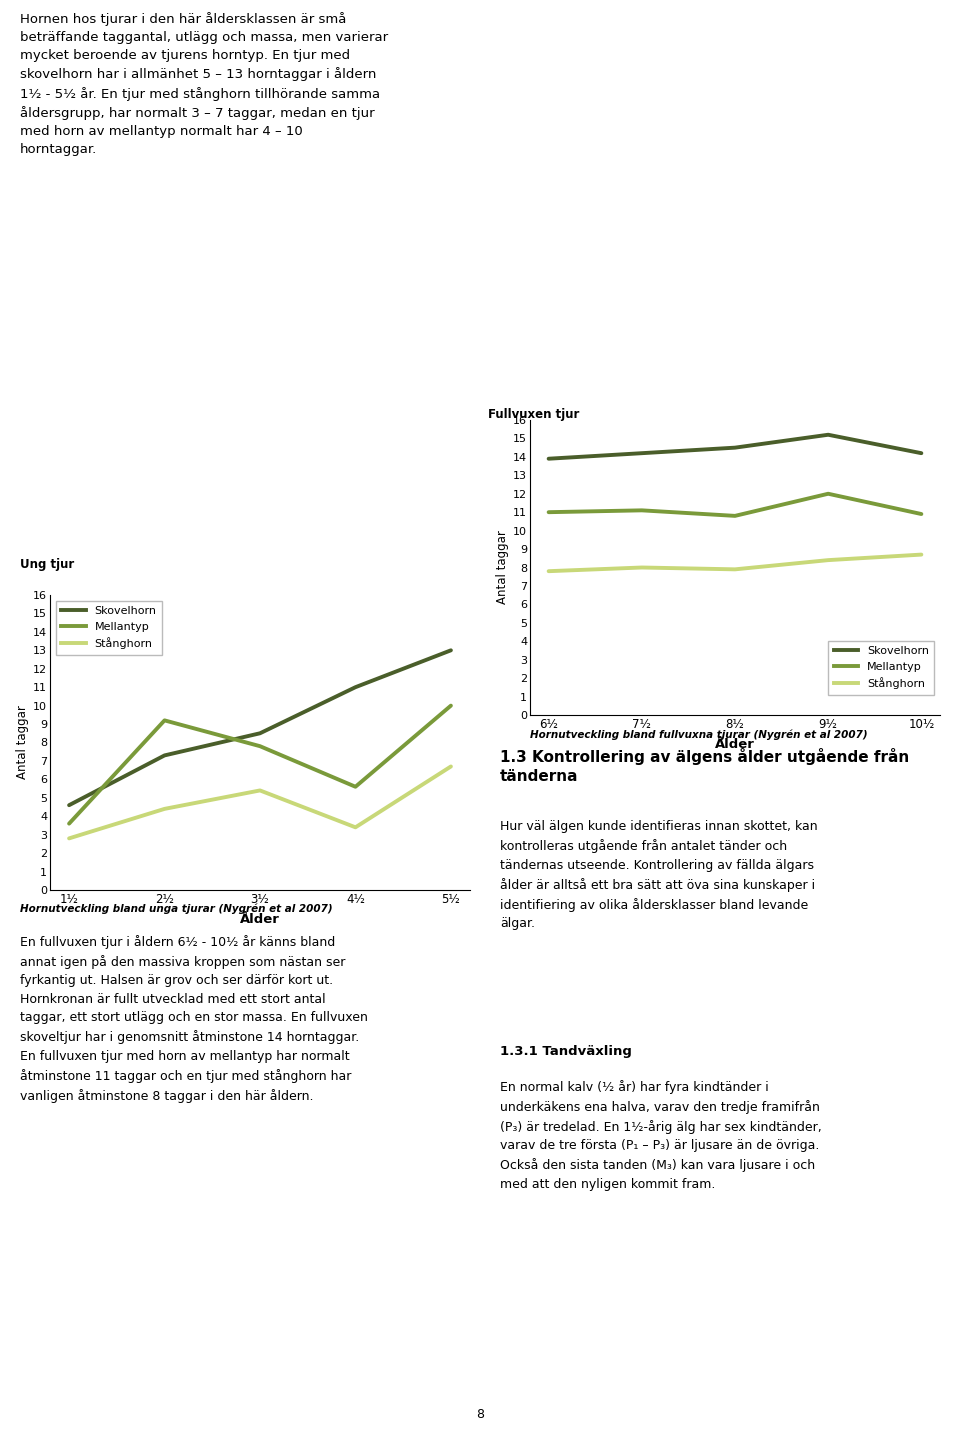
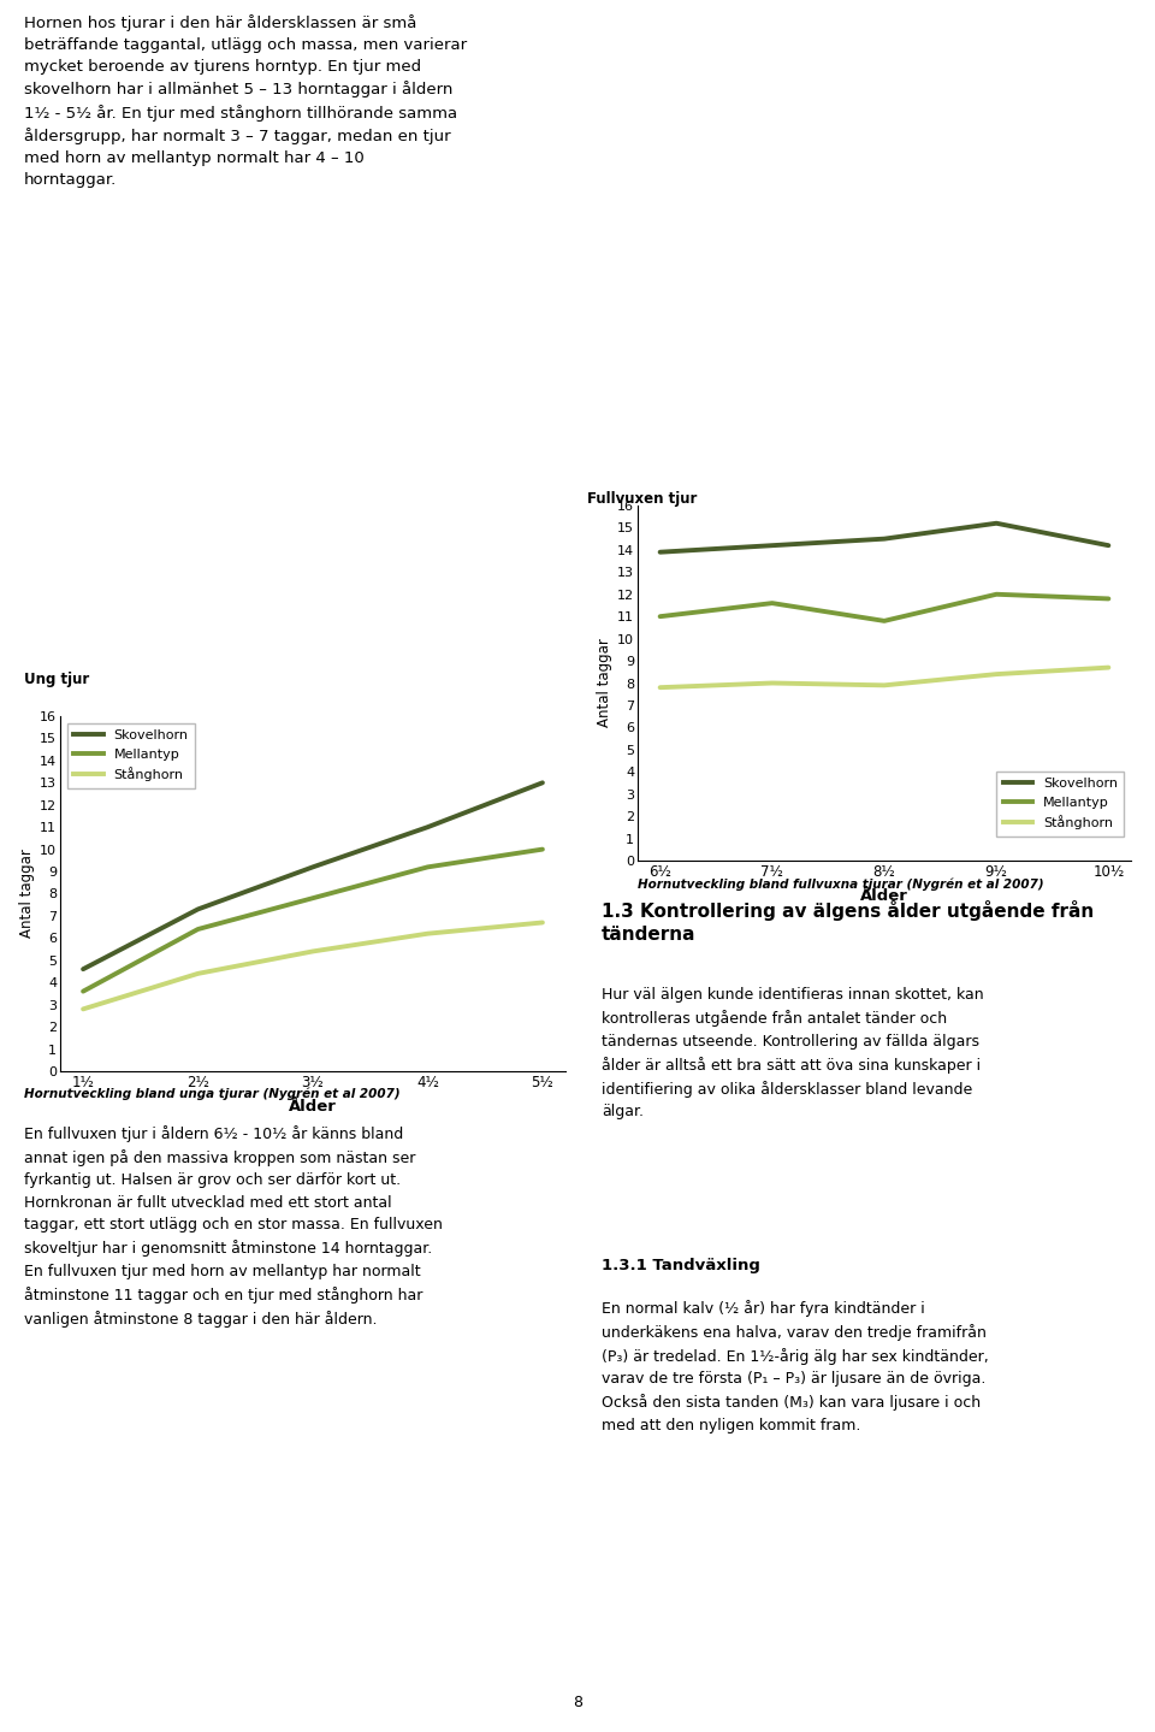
Mellantyp/7½: 11.1 -> 11.6
Mellantyp/10½: 10.9 -> 11.8
Mellantyp/2½: 9.2 -> 6.4
Skovelhorn/3½: 8.5 -> 9.2
Mellantyp/4½: 5.6 -> 9.2
Stånghorn/4½: 3.4 -> 6.2
